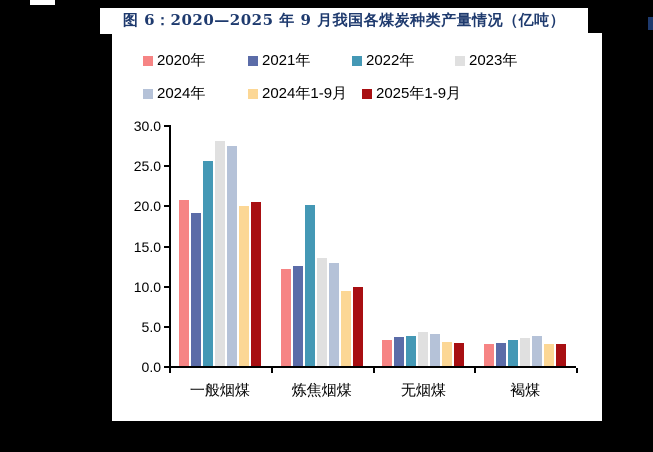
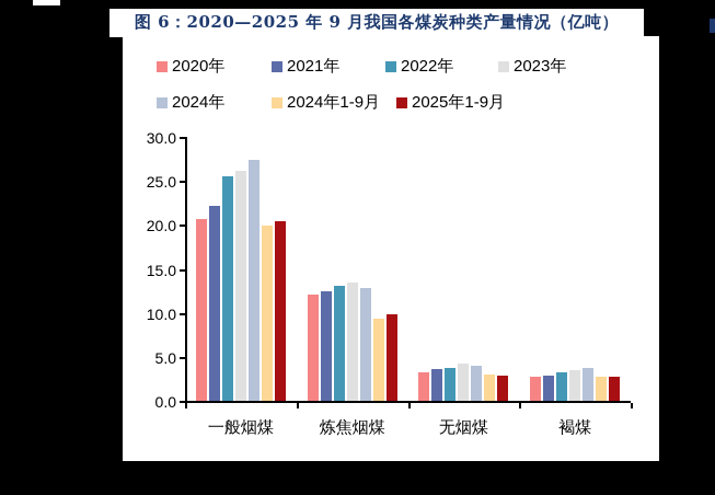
2021年/一般烟煤: 19 -> 22
2023年/一般烟煤: 28 -> 26
2022年/炼焦烟煤: 20 -> 13
